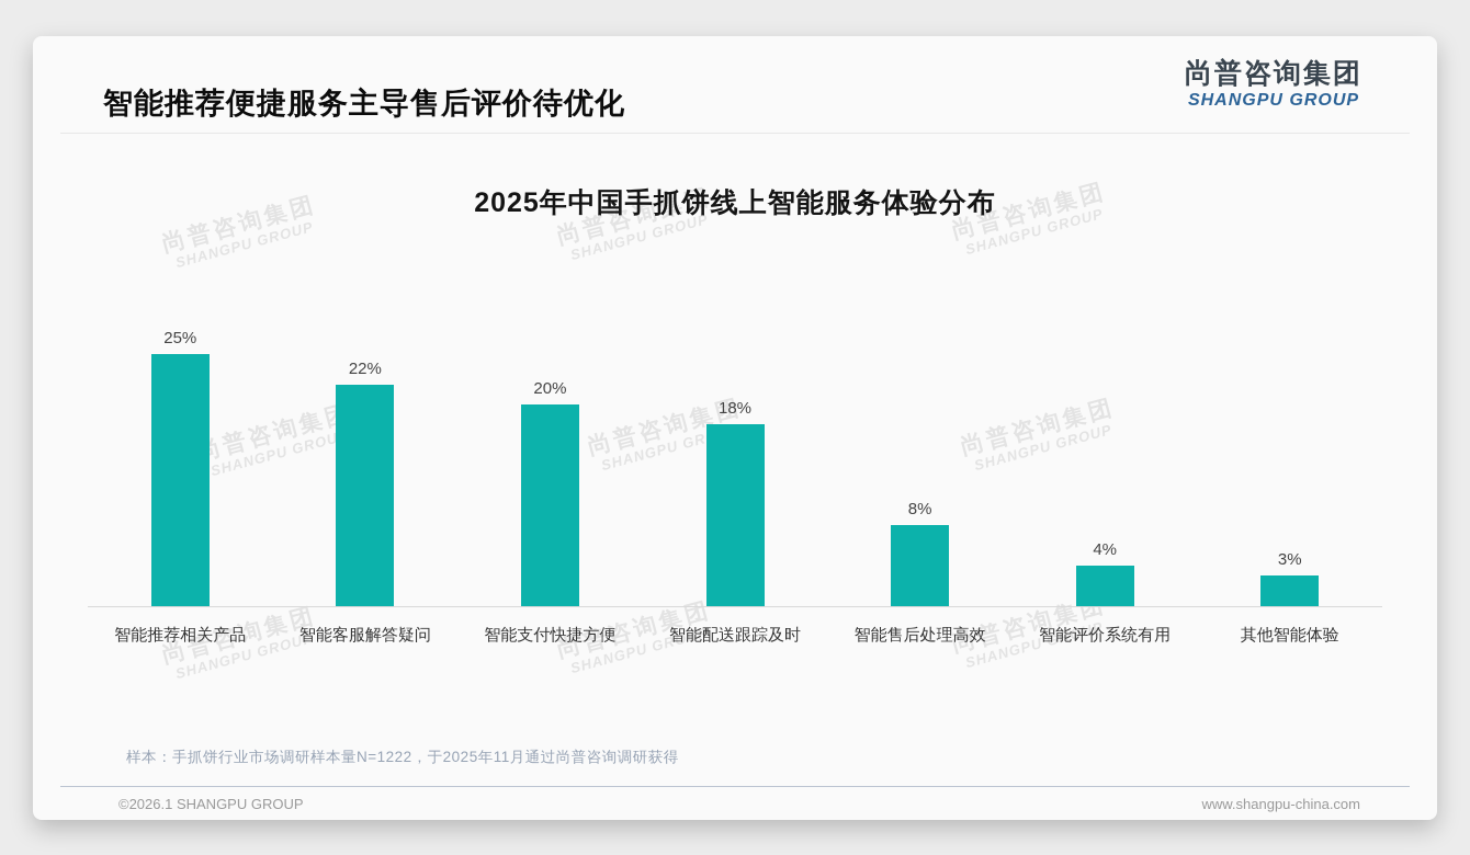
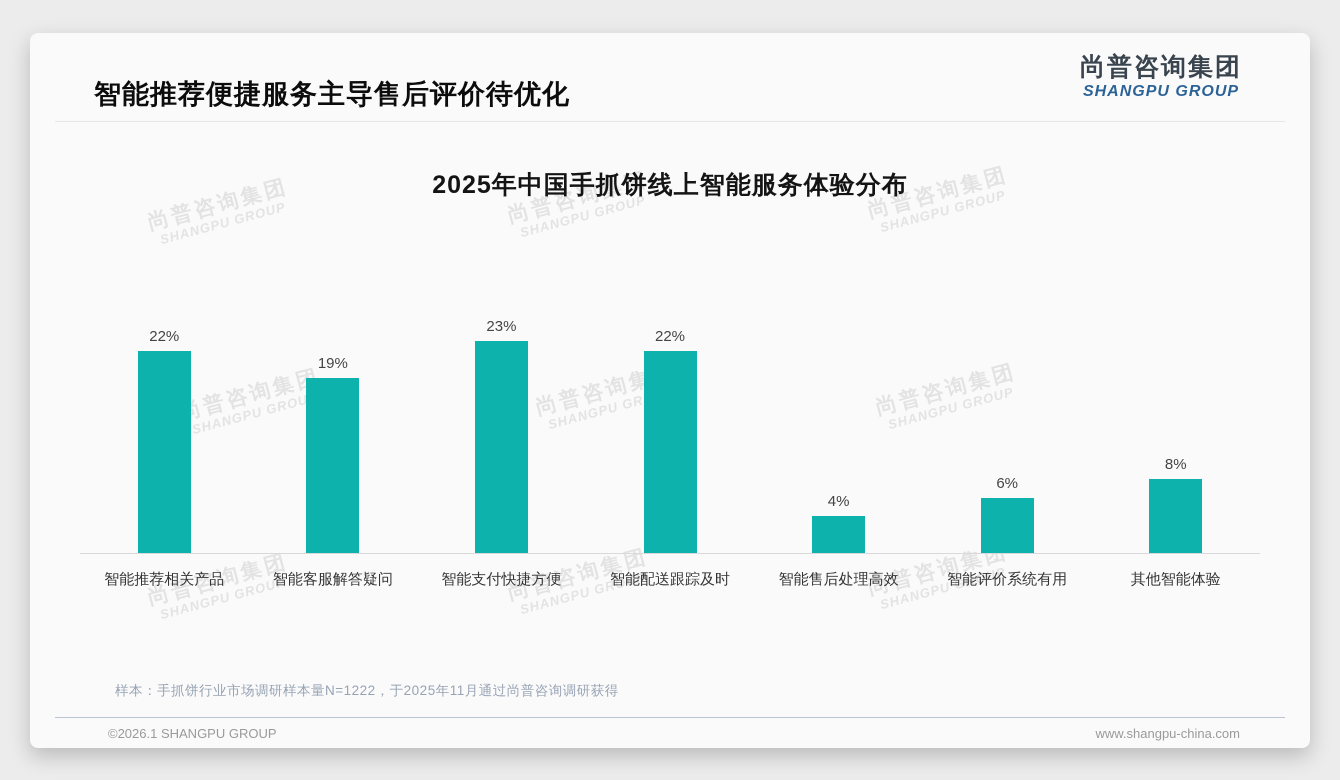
智能推荐相关产品: 25% -> 22%
智能客服解答疑问: 22% -> 19%
智能支付快捷方便: 20% -> 23%
智能配送跟踪及时: 18% -> 22%
智能售后处理高效: 8% -> 4%
智能评价系统有用: 4% -> 6%
其他智能体验: 3% -> 8%
